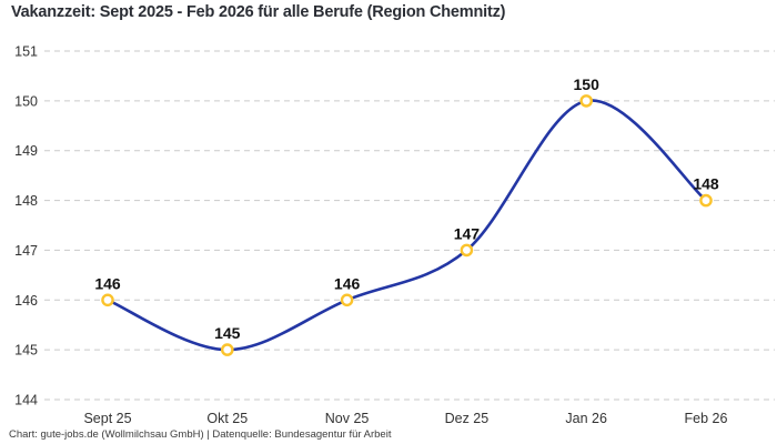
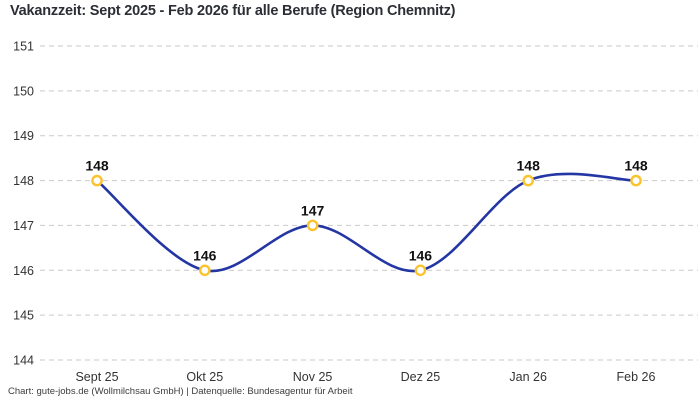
Sept 25: 146 -> 148
Okt 25: 145 -> 146
Nov 25: 146 -> 147
Dez 25: 147 -> 146
Jan 26: 150 -> 148
